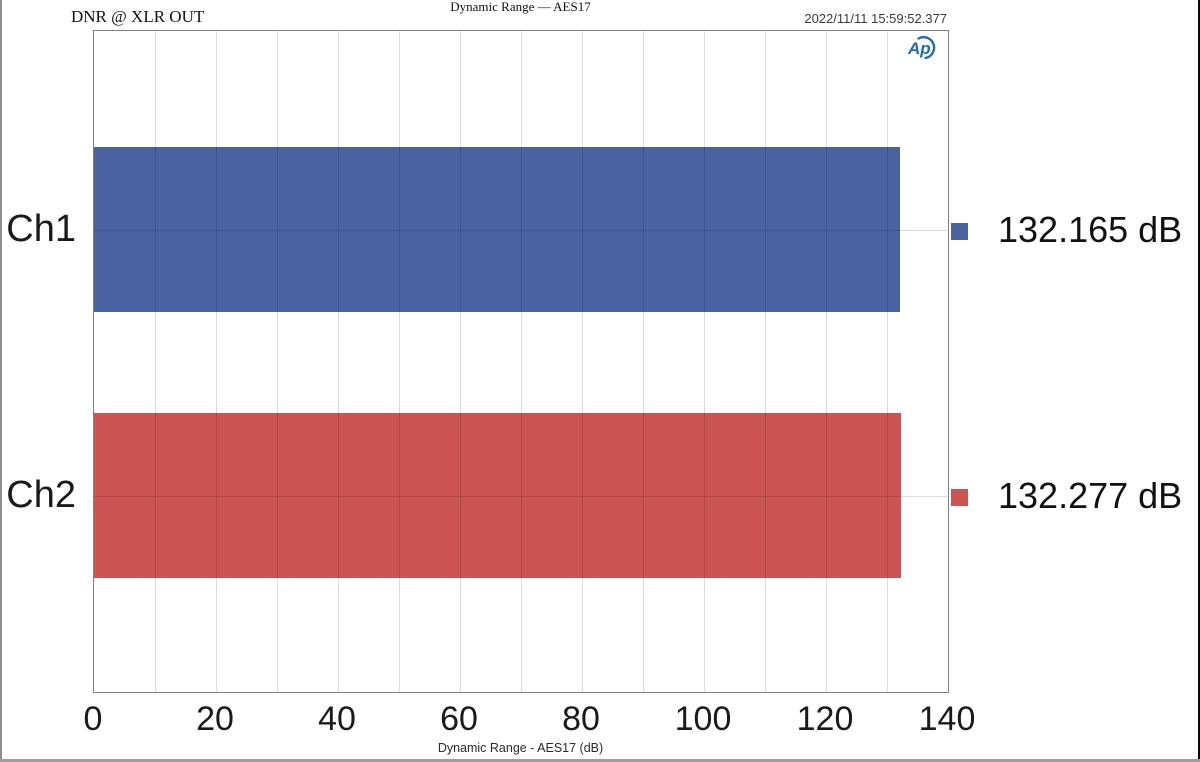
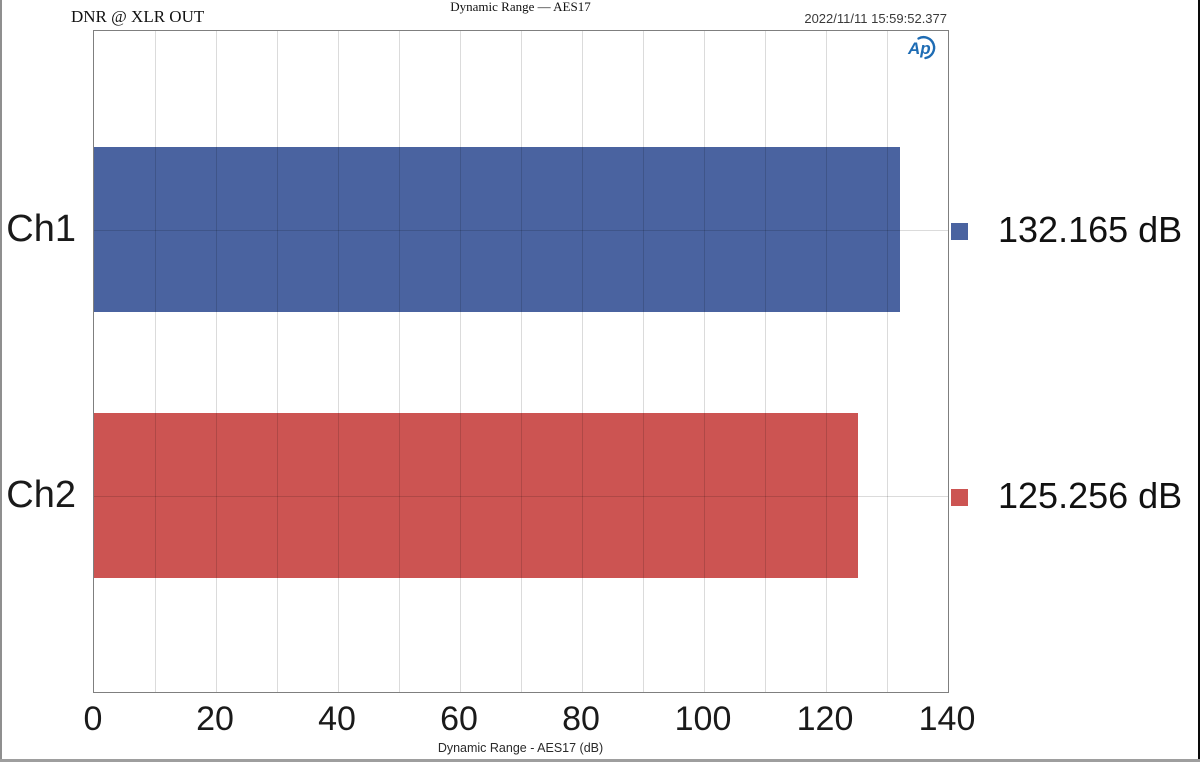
Ch2: 132.277 -> 125.256
